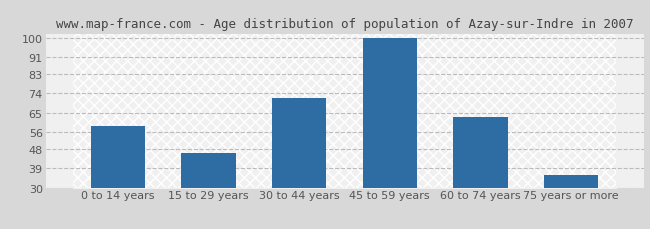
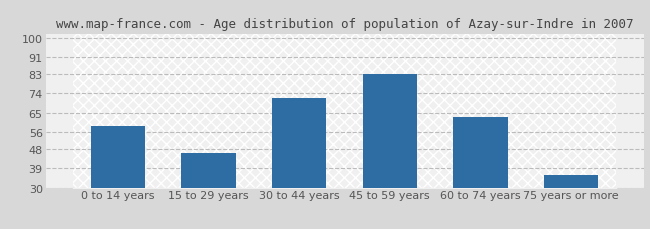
45 to 59 years: 100 -> 83
